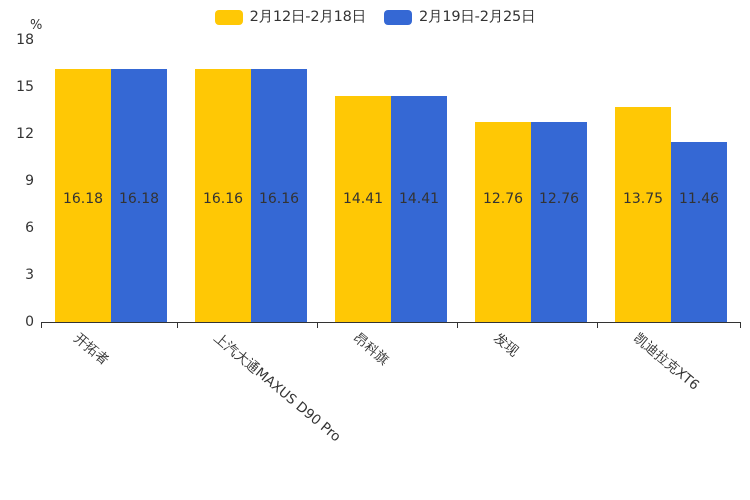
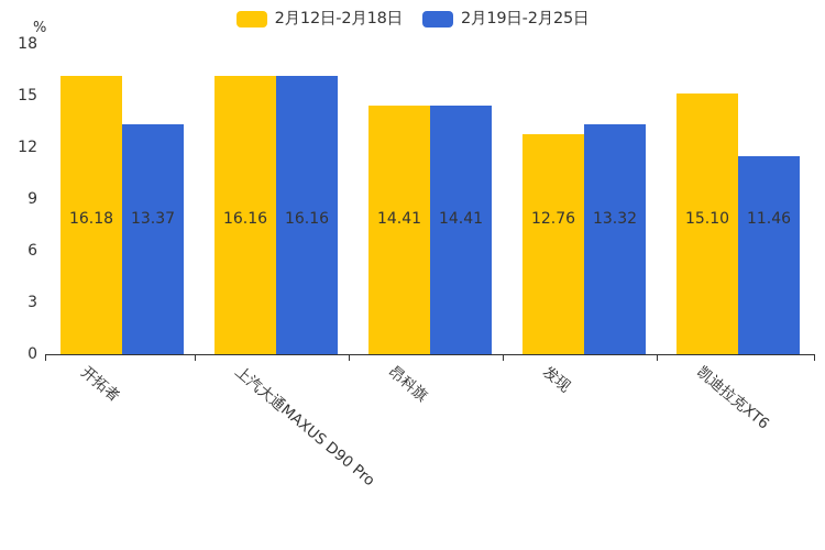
2月19日-2月25日/开拓者: 16.18 -> 13.37
2月19日-2月25日/发现: 12.76 -> 13.32
2月12日-2月18日/凯迪拉克XT6: 13.75 -> 15.10
